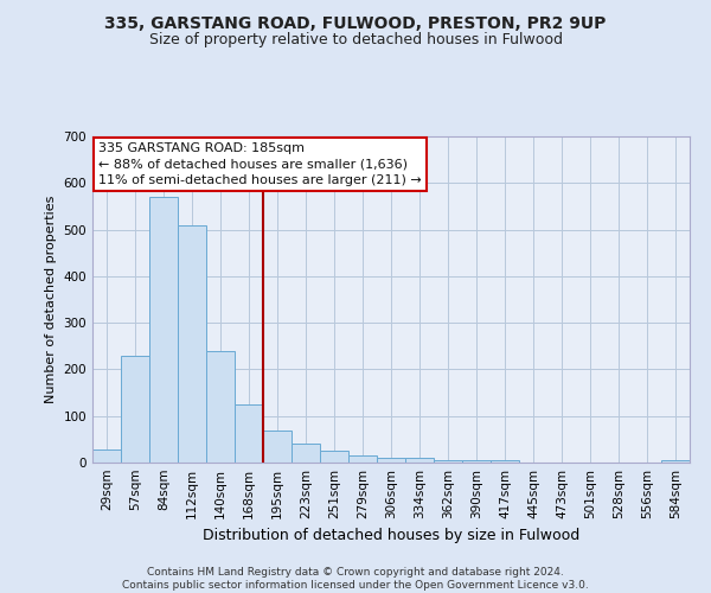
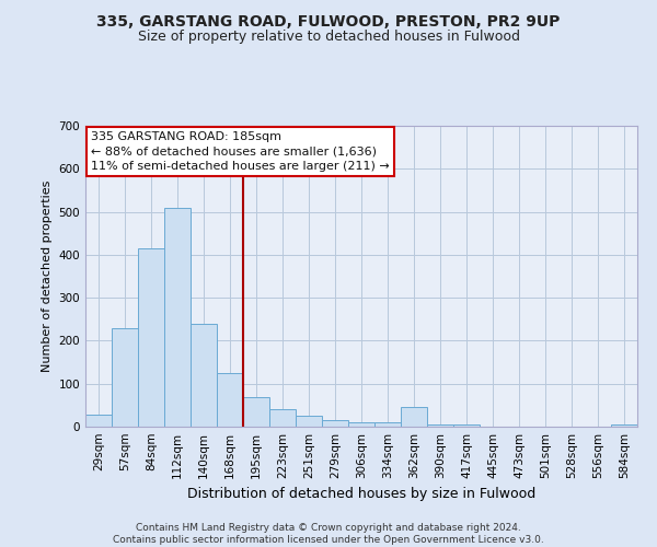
84sqm: 570 -> 415
362sqm: 5 -> 45
